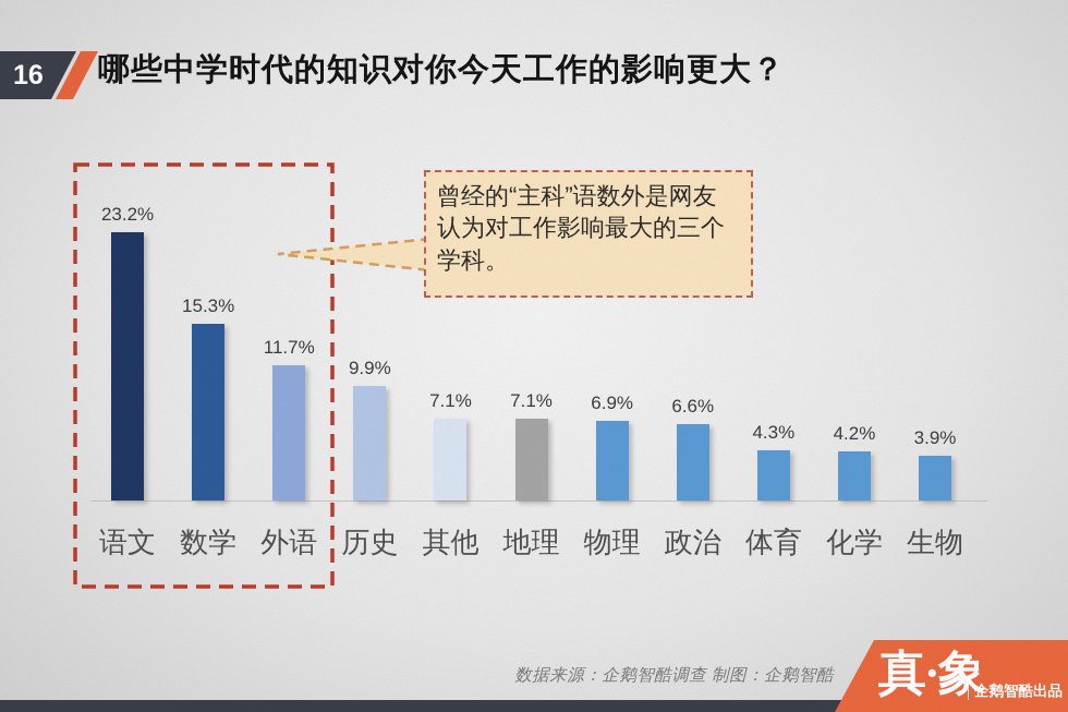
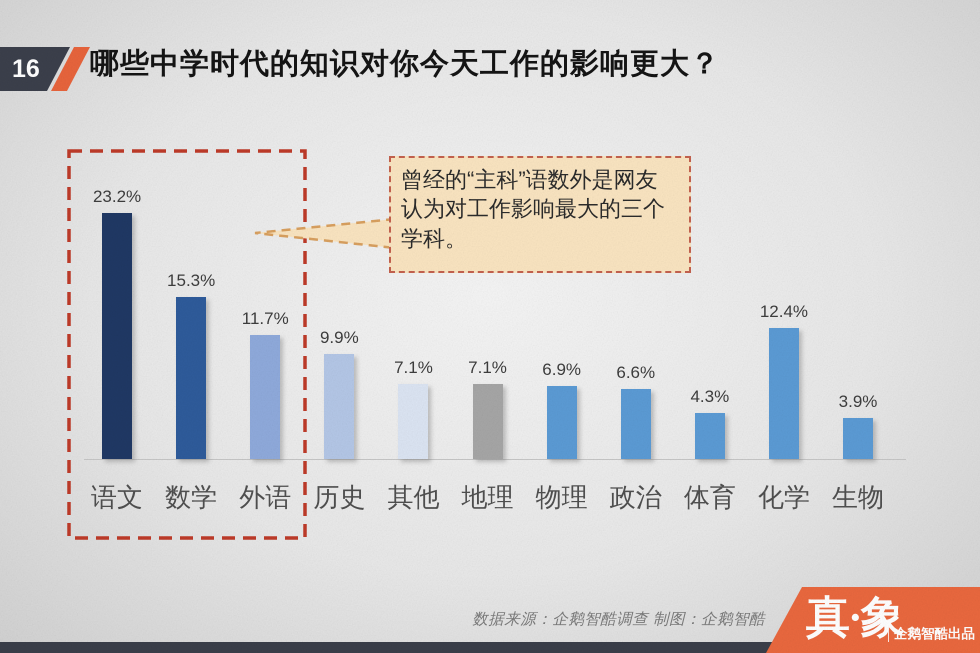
化学: 4.2% -> 12.4%
